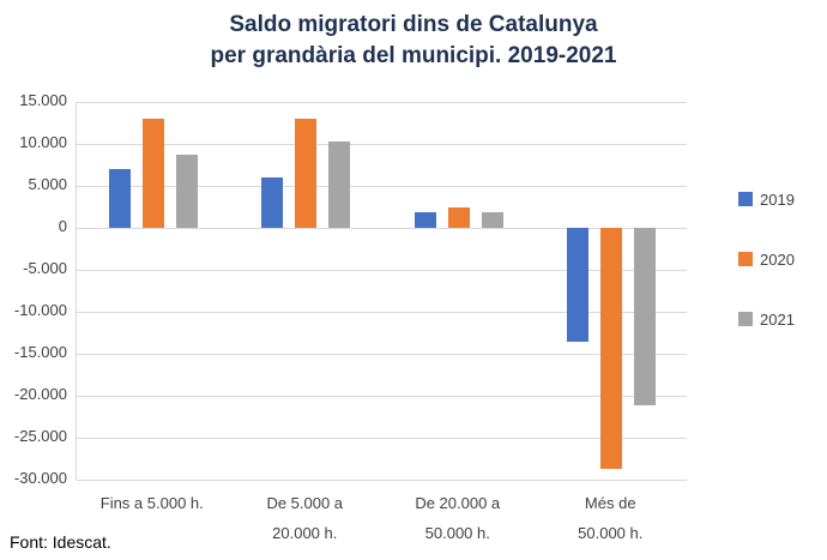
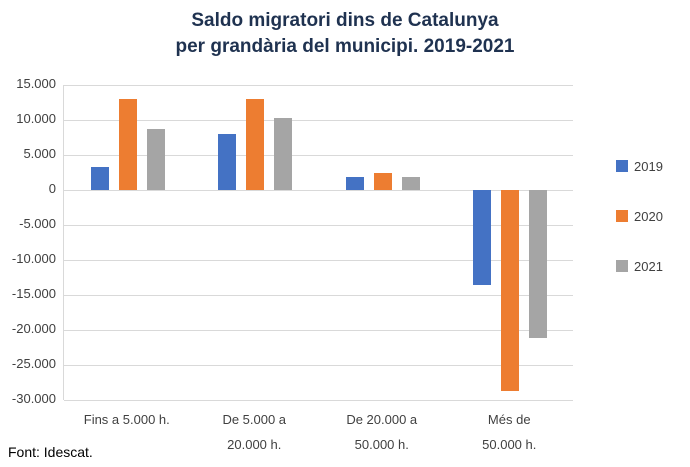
2019/Fins a 5.000 h.: 7000 -> 3000
2019/De 5.000 a 20.000 h.: 6000 -> 8000
